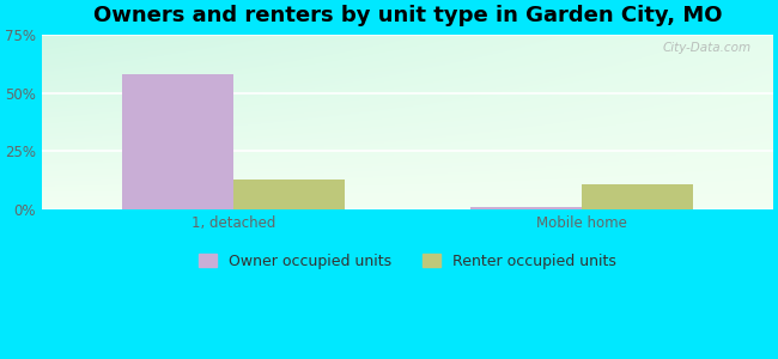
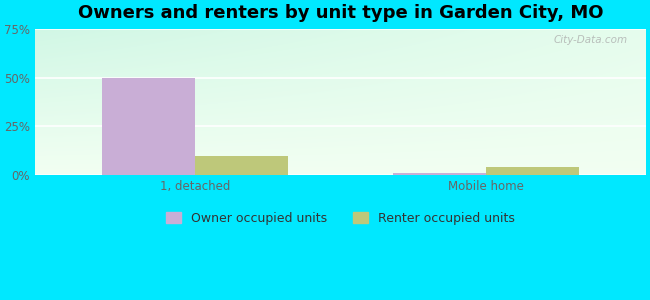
Owner occupied units/1, detached: 58% -> 50%
Renter occupied units/1, detached: 13% -> 10%
Renter occupied units/Mobile home: 11% -> 4%
